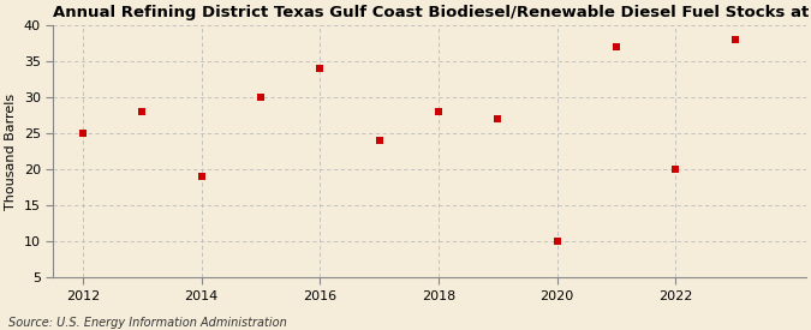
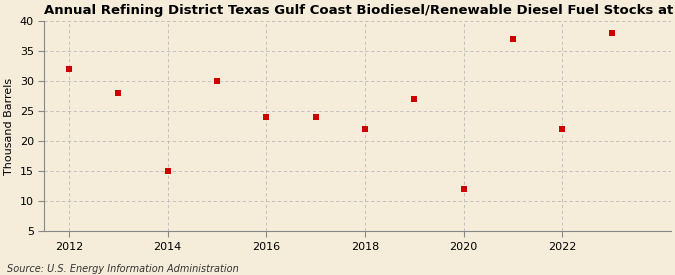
2012: 25 -> 32
2014: 19 -> 15
2016: 34 -> 24
2018: 28 -> 22
2020: 10 -> 12
2022: 20 -> 22
